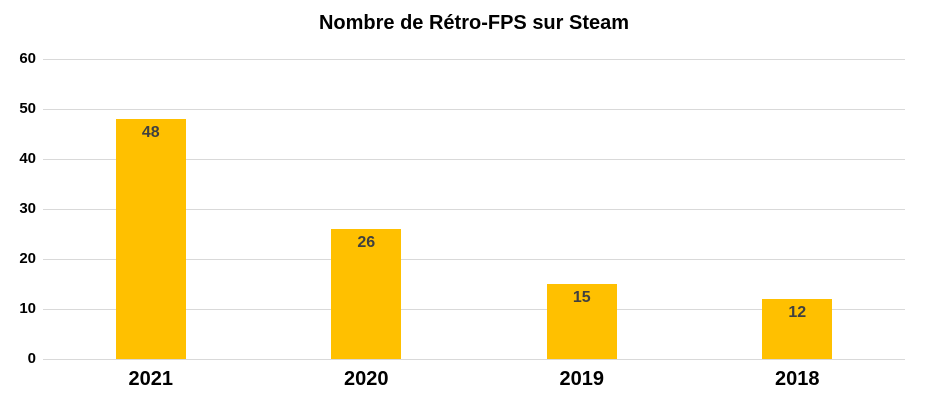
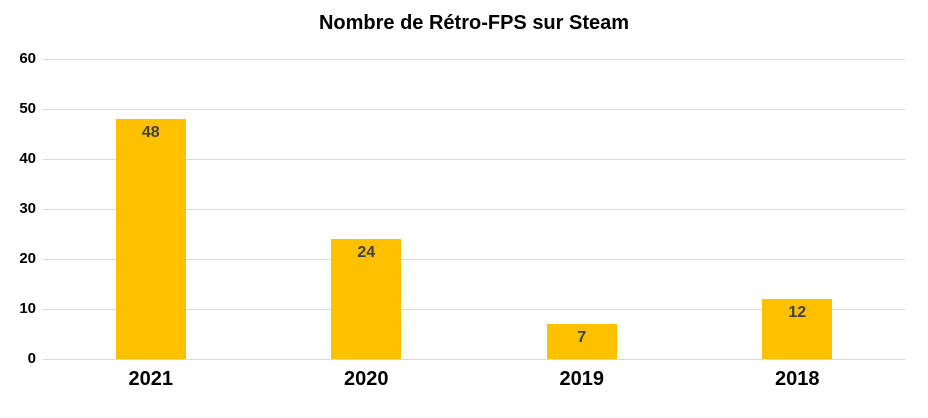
2020: 26 -> 24
2019: 15 -> 7
